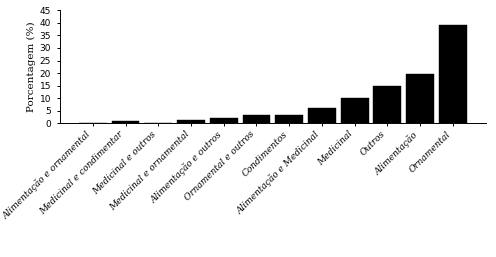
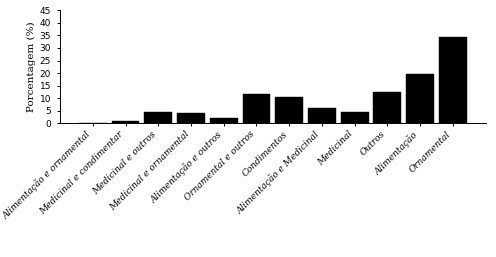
Medicinal e outros: 0.3 -> 4.5
Medicinal e ornamental: 1.3 -> 4.0
Ornamental e outros: 3.2 -> 11.5
Condimentos: 3.2 -> 10.5
Medicinal: 10.0 -> 4.5
Outros: 15.0 -> 12.5
Ornamental: 39.0 -> 34.5
